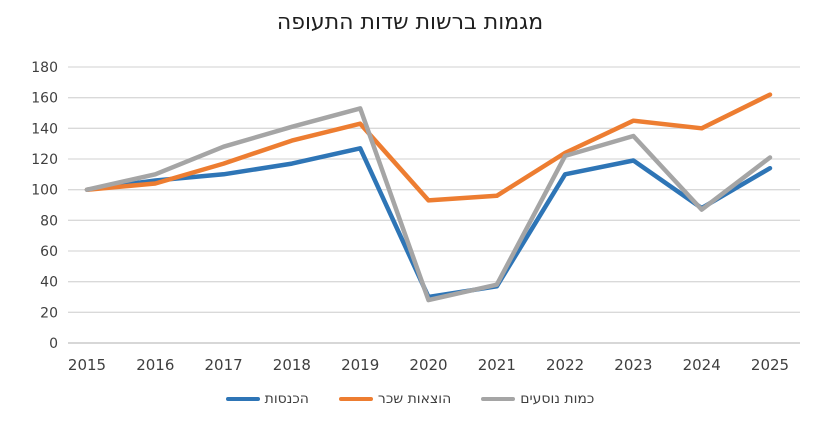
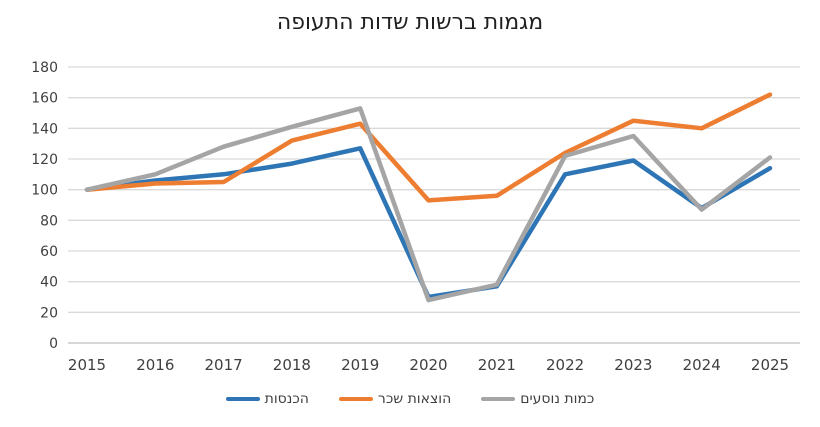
הוצאות שכר/2017: 117 -> 105
